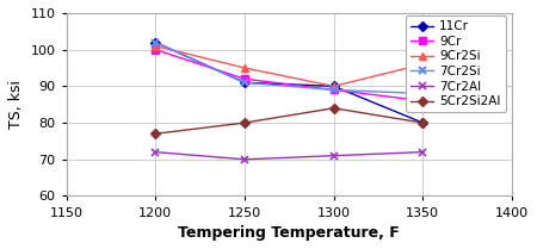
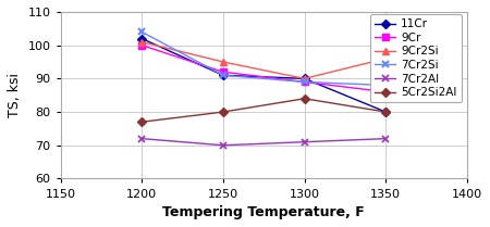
7Cr2Si/1200: 102 -> 104
